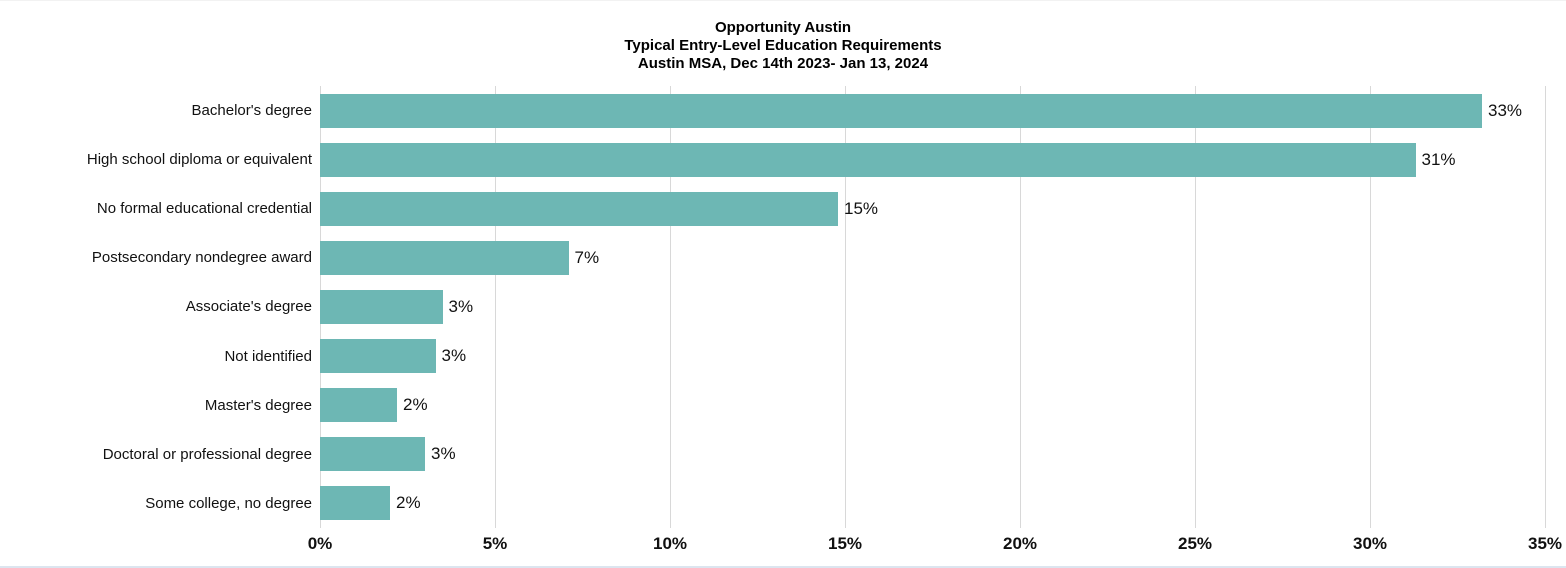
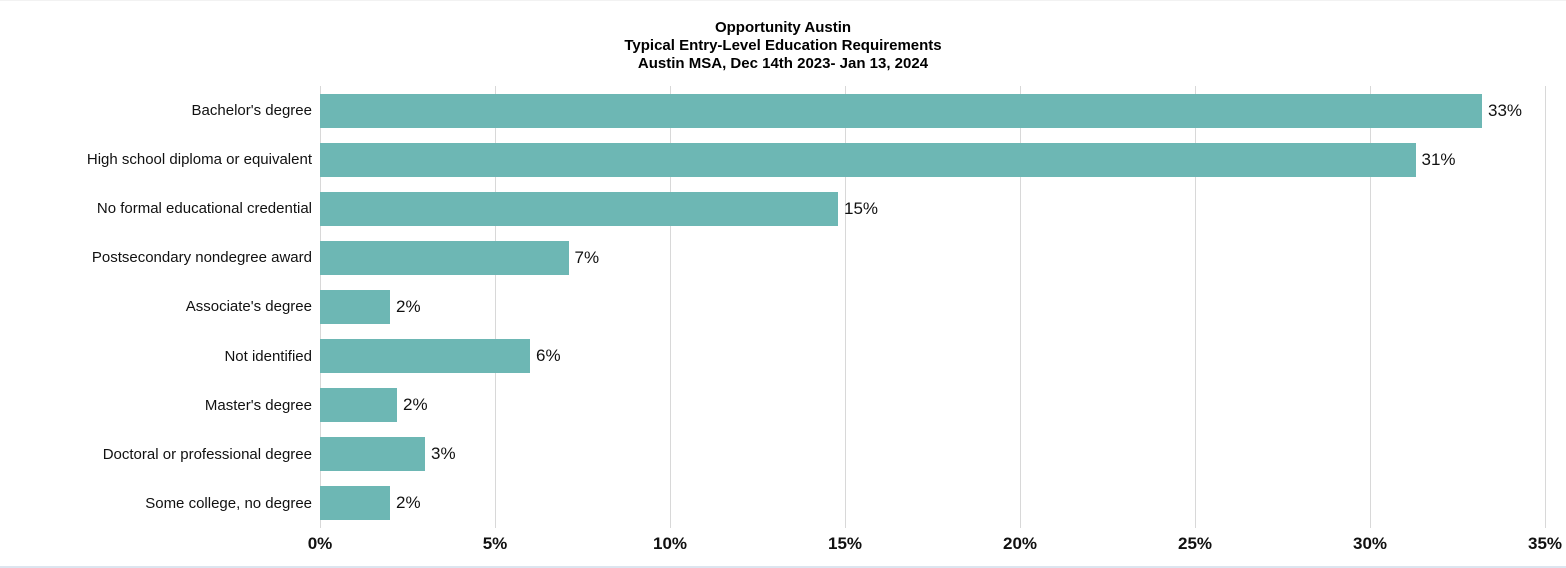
Associate's degree: 3% -> 2%
Not identified: 3% -> 6%
